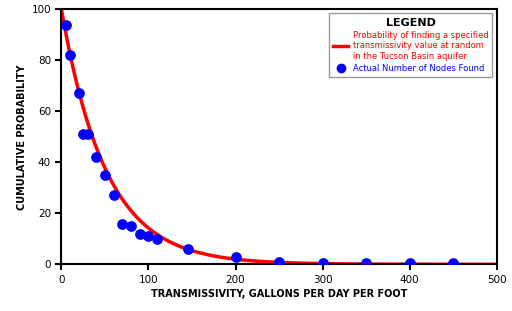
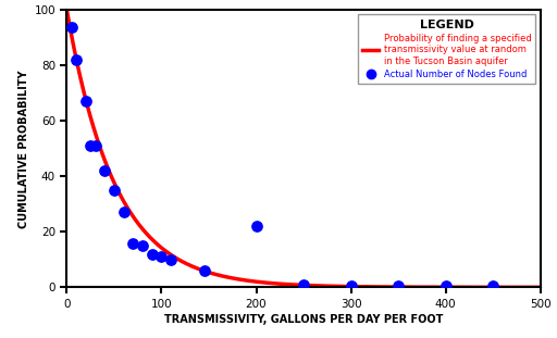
Actual Number of Nodes Found/200: 3.0 -> 22.0
